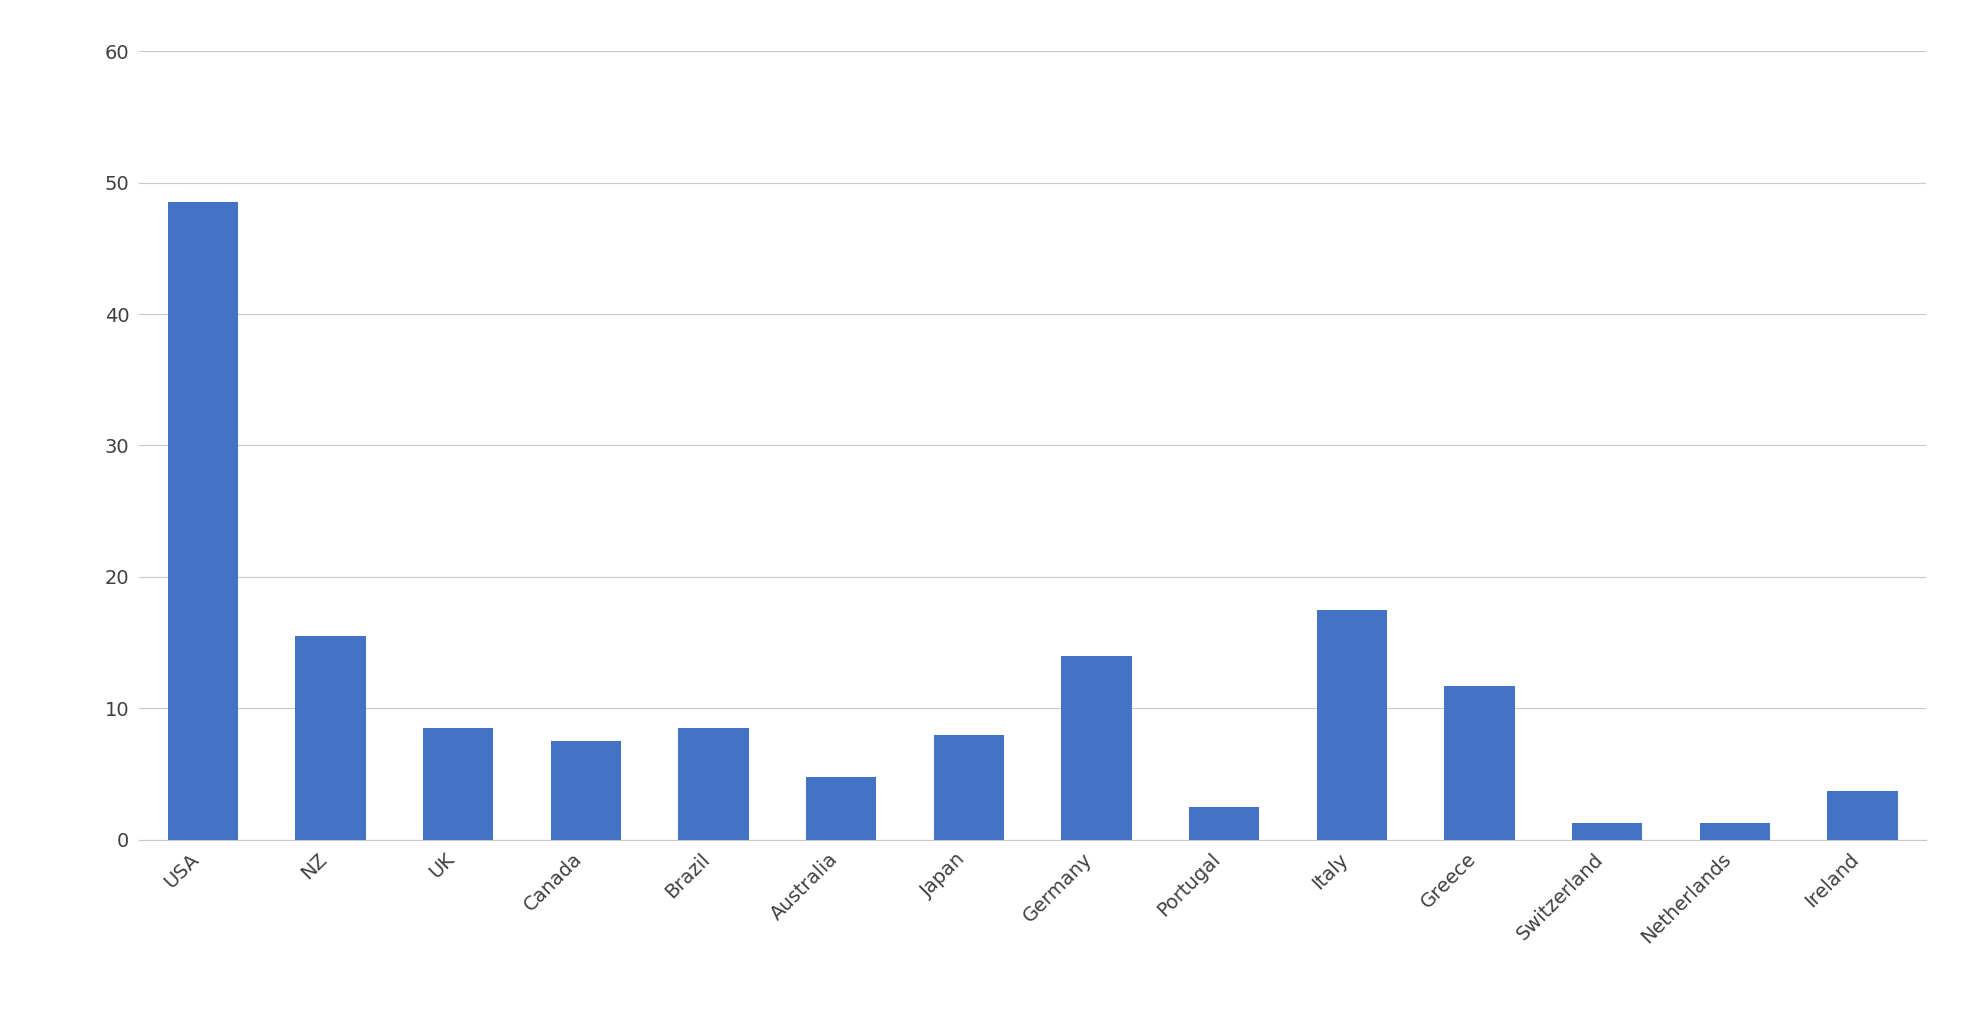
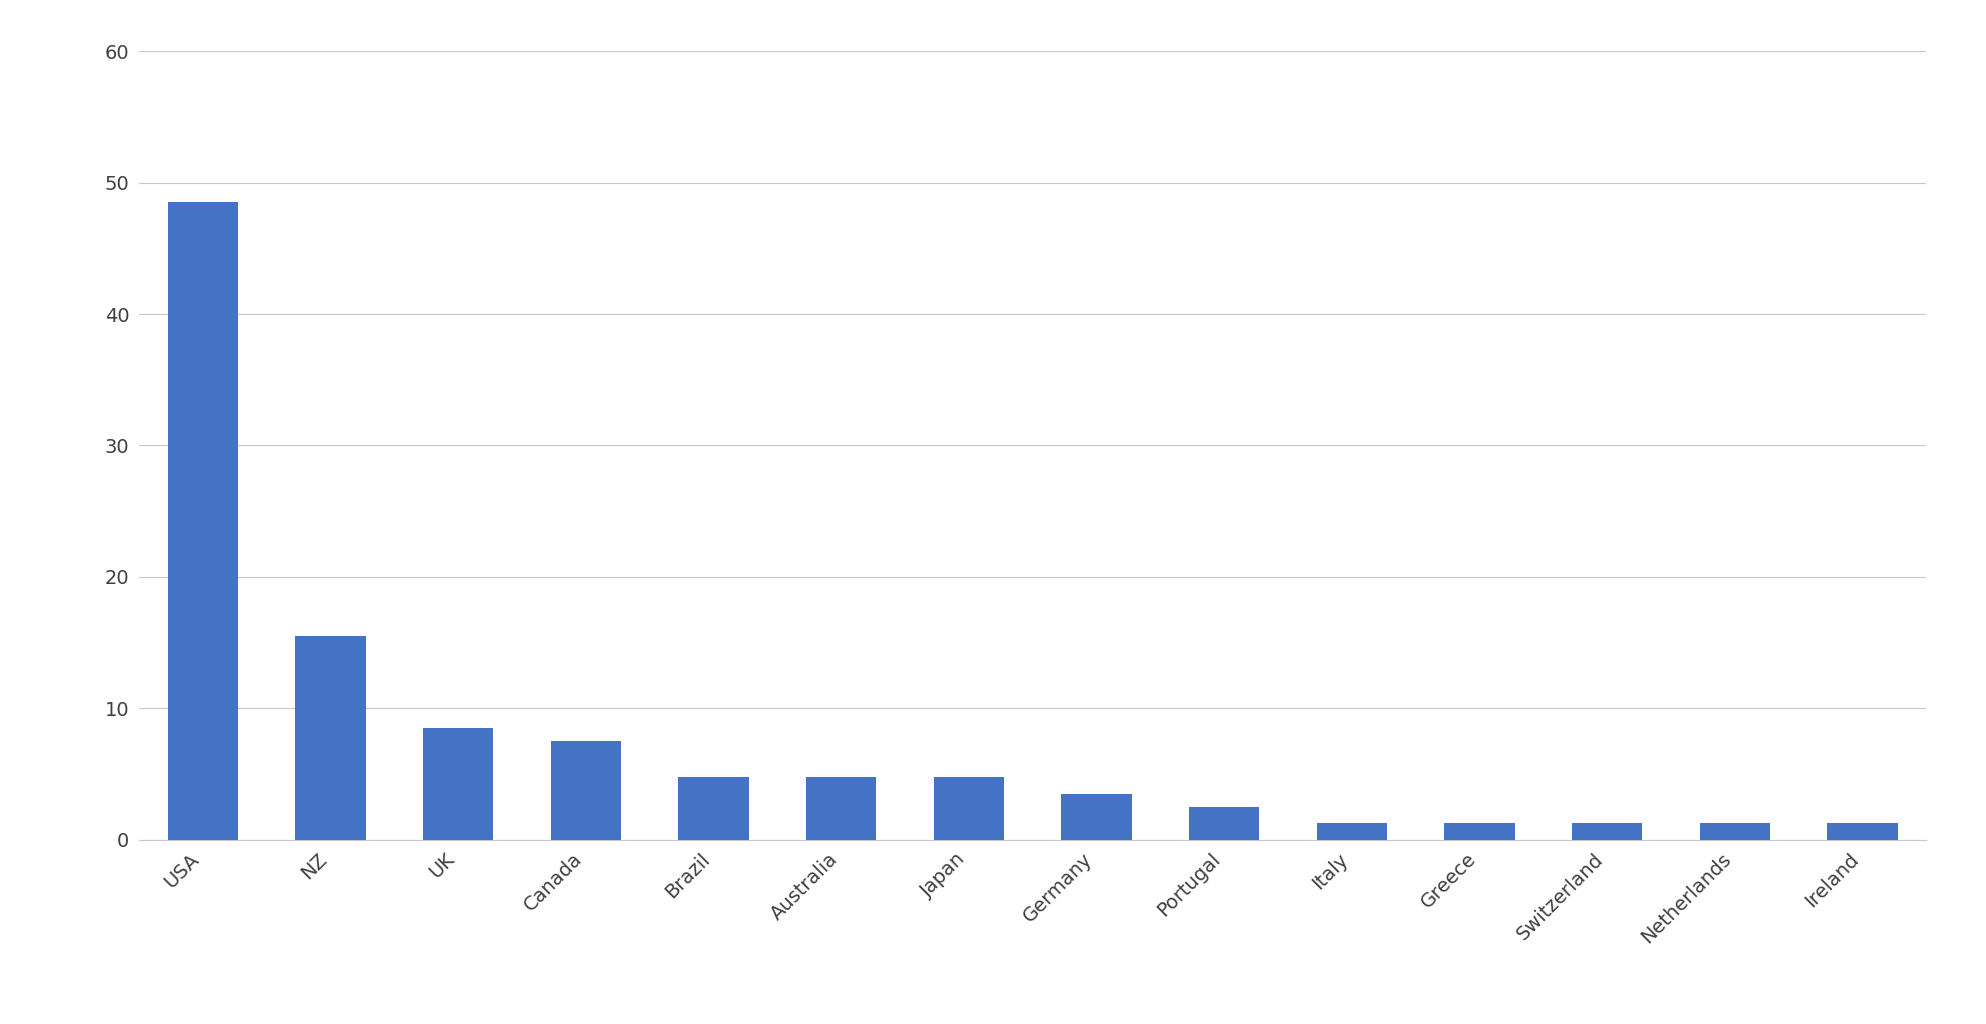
Brazil: 8.5 -> 4.8
Japan: 8.0 -> 4.8
Germany: 14.0 -> 3.5
Italy: 17.5 -> 1.3
Greece: 11.7 -> 1.3
Ireland: 3.7 -> 1.3
